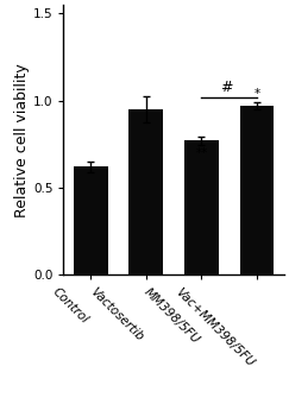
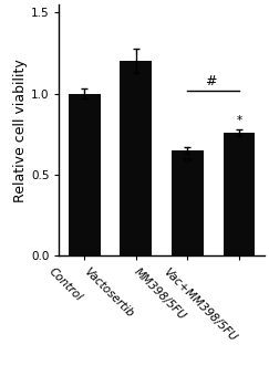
Control: 0.62 -> 1.00
Vactosertib: 0.95 -> 1.20
MM398/5FU: 0.77 -> 0.65
Vac+MM398/5FU: 0.97 -> 0.76
